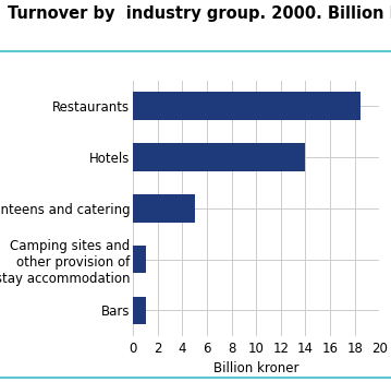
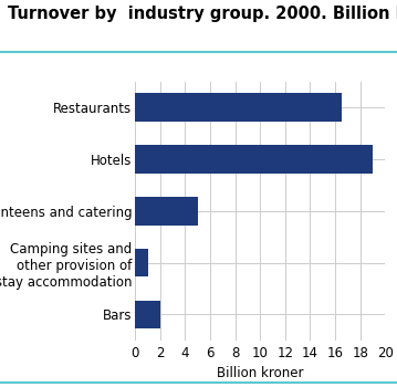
Restaurants: 18.5 -> 16.5
Hotels: 14.0 -> 19.0
Bars: 1.1 -> 2.0
